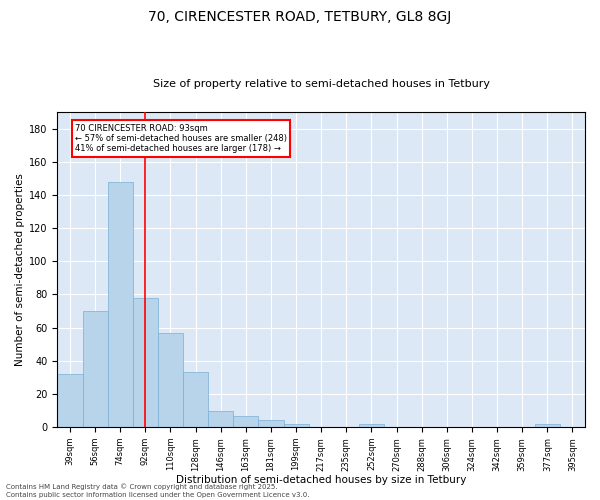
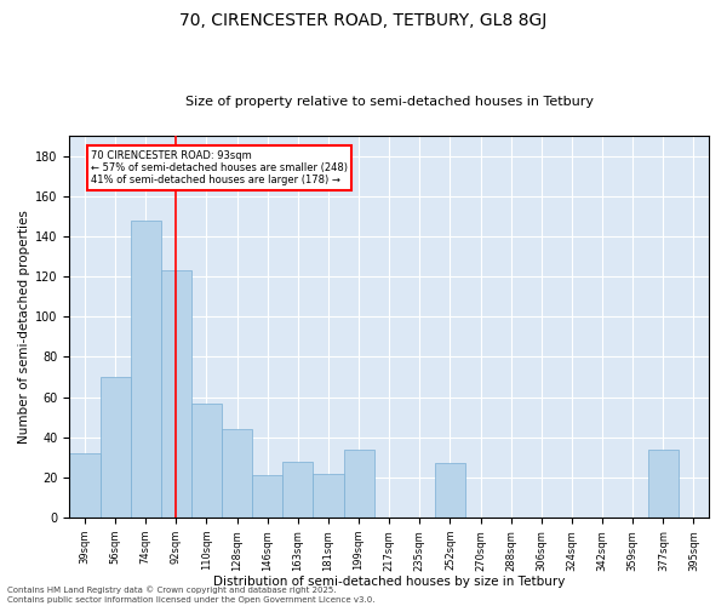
92sqm: 78 -> 123
128sqm: 33 -> 44
146sqm: 10 -> 21
163sqm: 7 -> 28
181sqm: 4 -> 22
199sqm: 2 -> 34
252sqm: 2 -> 27
377sqm: 2 -> 34
